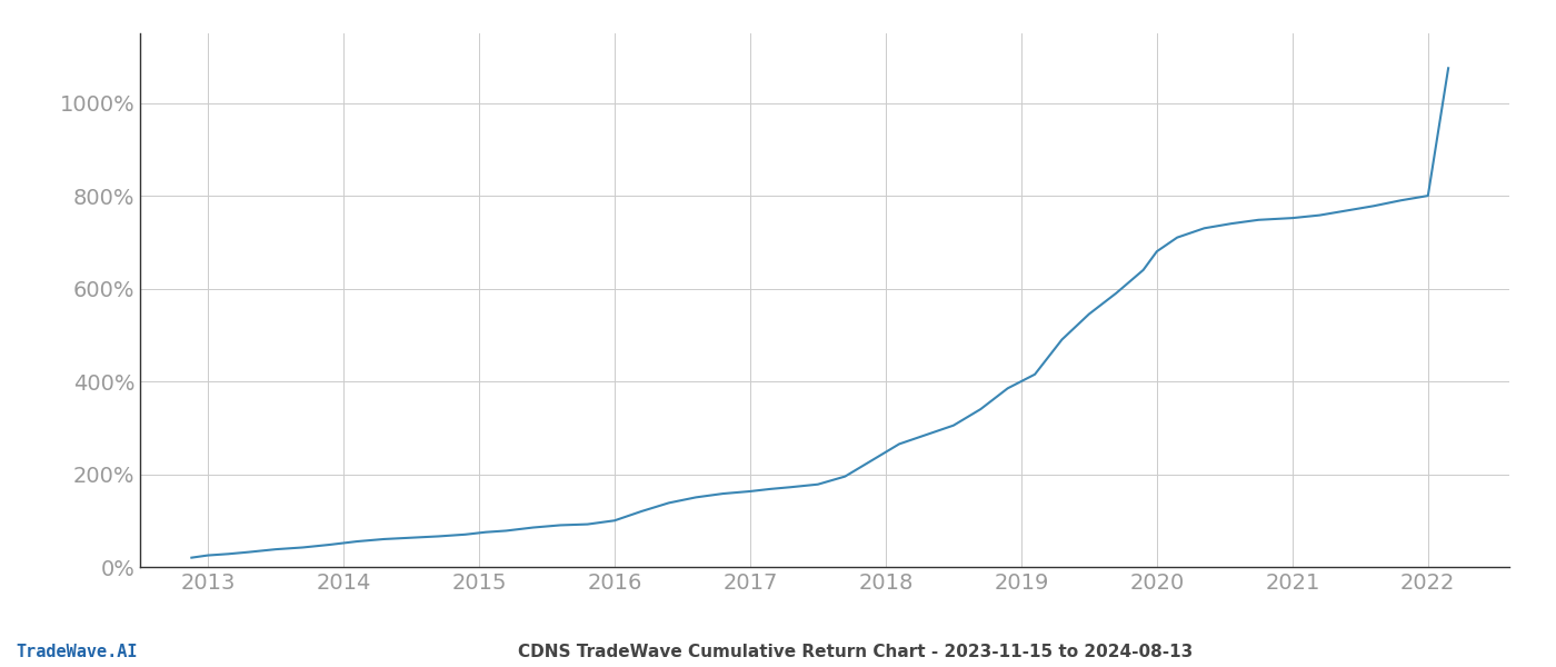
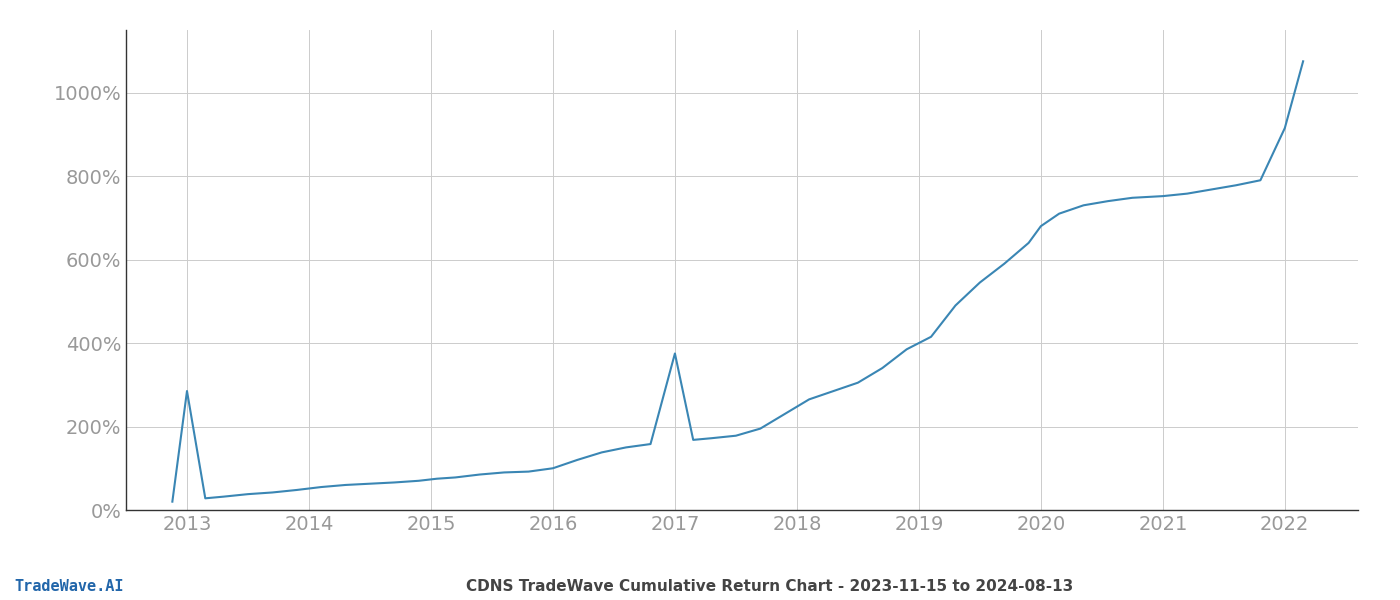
2013: 25% -> 285%
2017: 163% -> 375%
2022: 800% -> 915%
